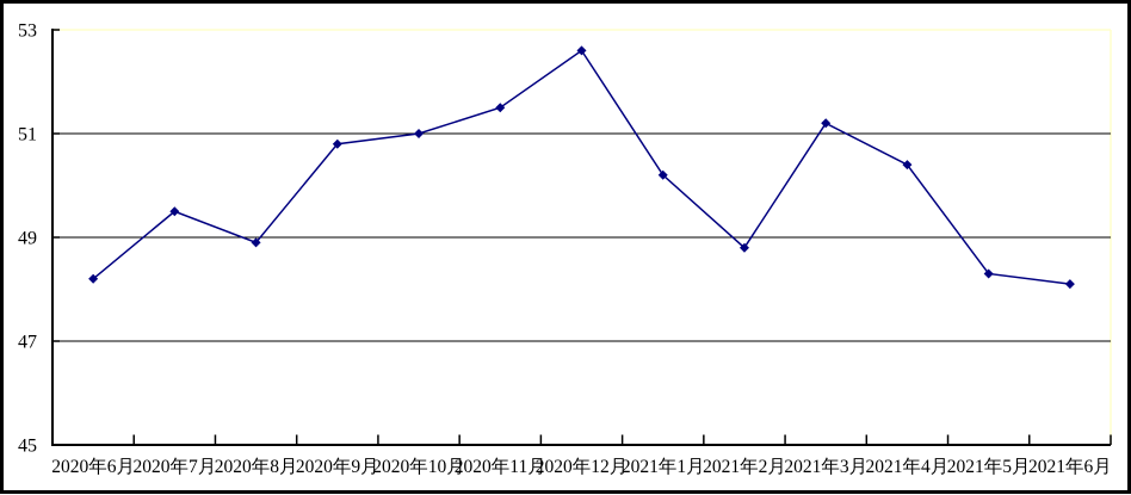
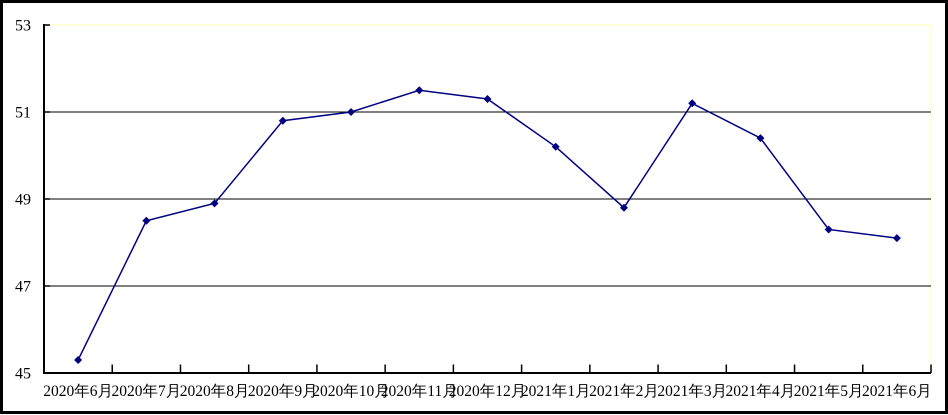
2020年6月: 48.2 -> 45.3
2020年7月: 49.5 -> 48.5
2020年12月: 52.6 -> 51.3
